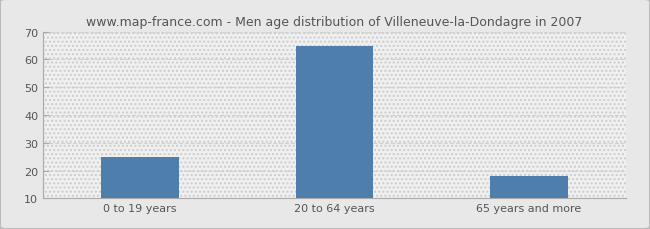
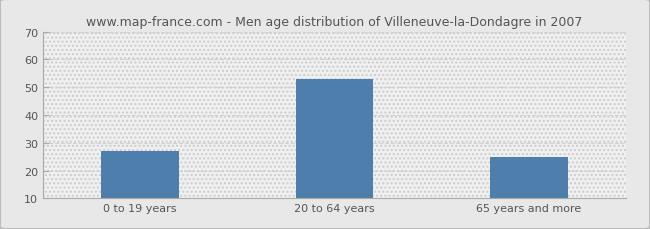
0 to 19 years: 25 -> 27
20 to 64 years: 65 -> 53
65 years and more: 18 -> 25
